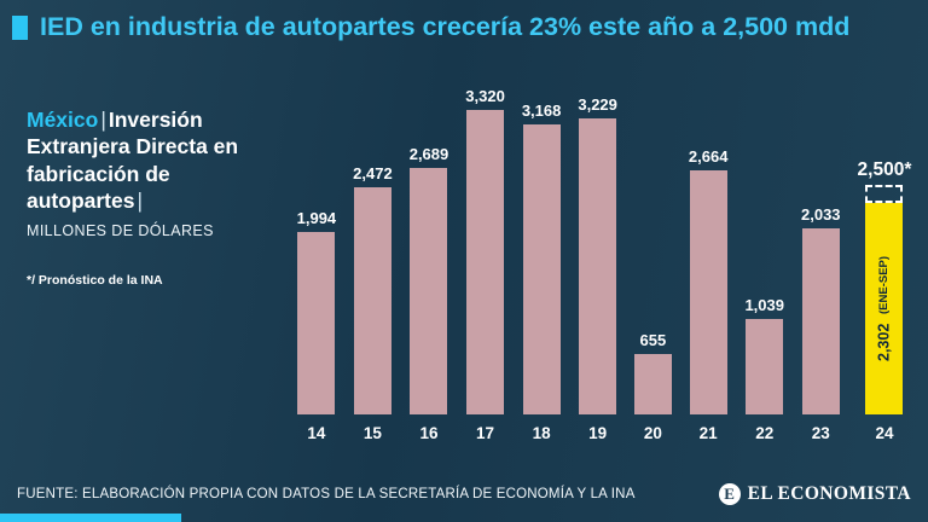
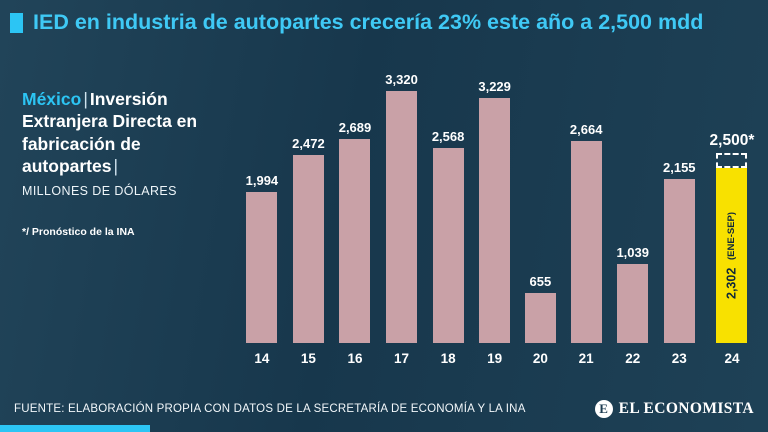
18: 3,168 -> 2,568
23: 2,033 -> 2,155
